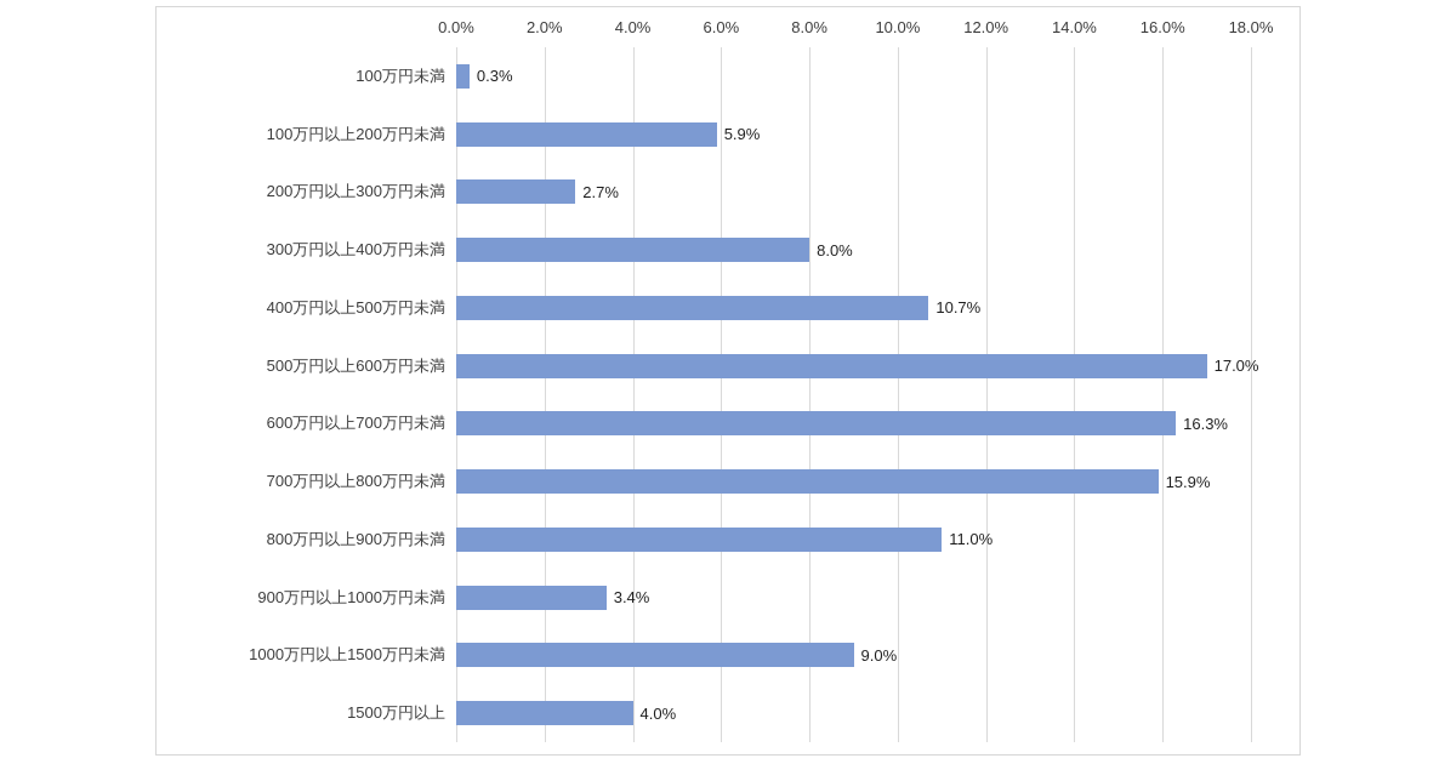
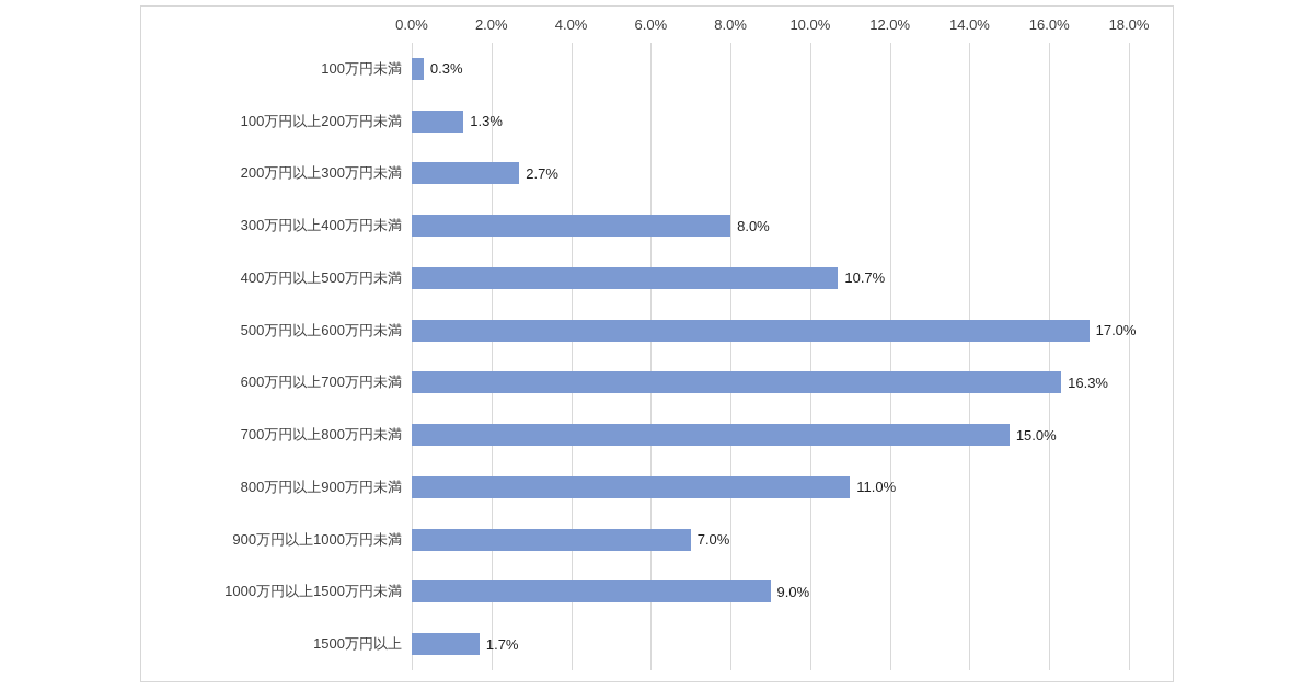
100万円以上200万円未満: 5.9% -> 1.3%
700万円以上800万円未満: 15.9% -> 15.0%
900万円以上1000万円未満: 3.4% -> 7.0%
1500万円以上: 4.0% -> 1.7%
